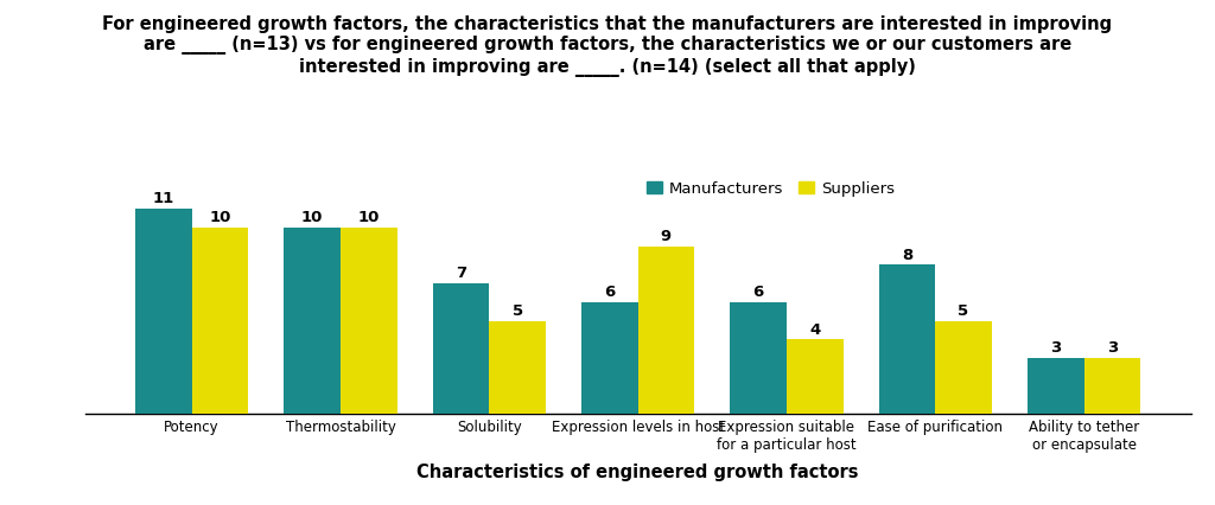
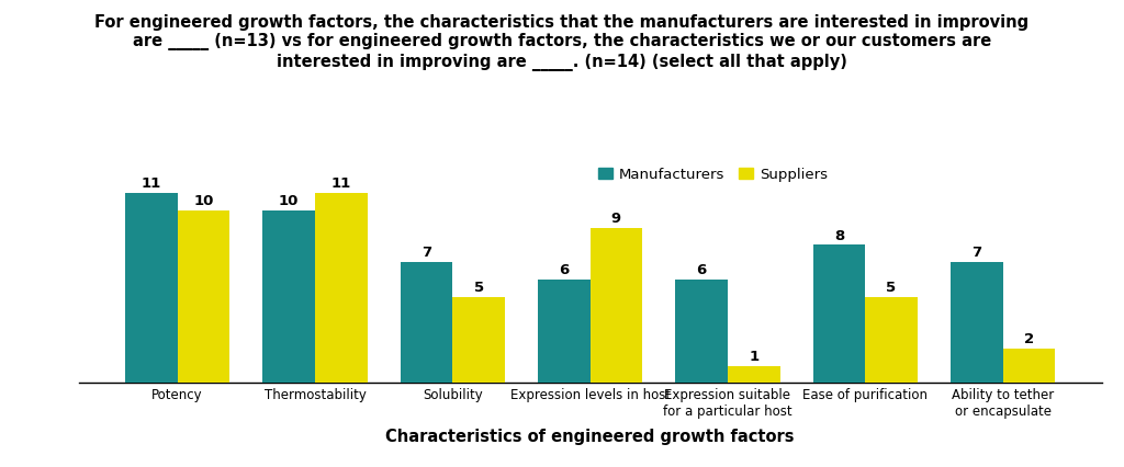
Suppliers/Thermostability: 10 -> 11
Suppliers/Expression suitable for a particular host: 4 -> 1
Manufacturers/Ability to tether or encapsulate: 3 -> 7
Suppliers/Ability to tether or encapsulate: 3 -> 2
